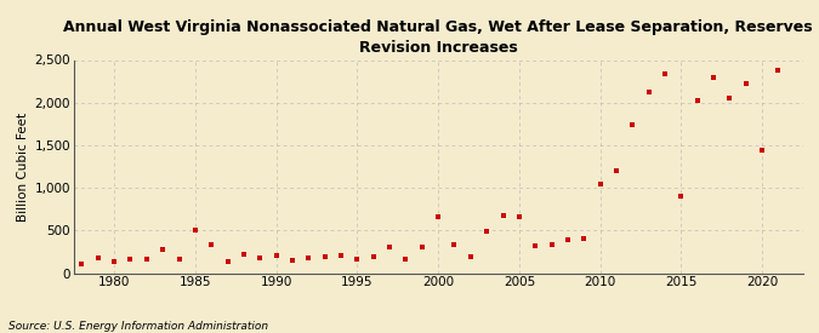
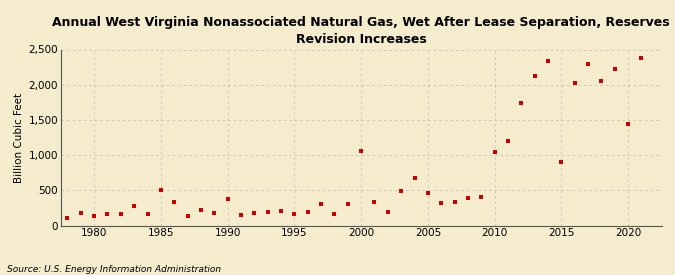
1990: 200 -> 380
2000: 660 -> 1,060
2005: 660 -> 460
